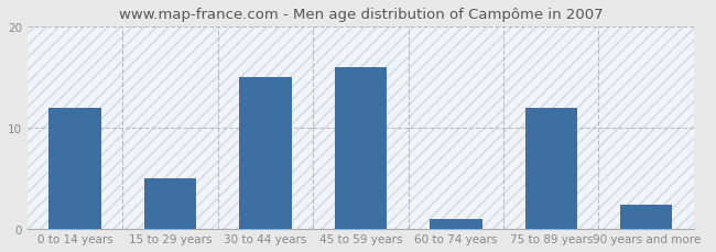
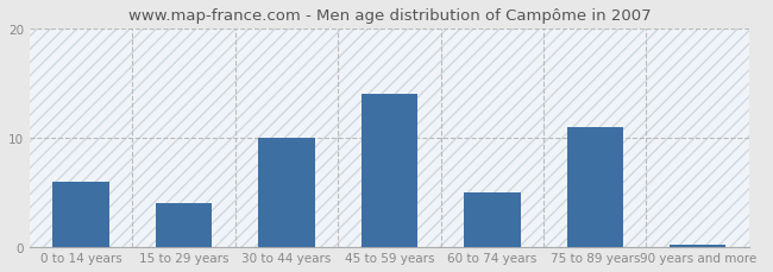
0 to 14 years: 12.0 -> 6.0
15 to 29 years: 5.0 -> 4.0
30 to 44 years: 15.0 -> 10.0
45 to 59 years: 16.0 -> 14.0
60 to 74 years: 1.0 -> 5.0
75 to 89 years: 12.0 -> 11.0
90 years and more: 2.4 -> 0.2
